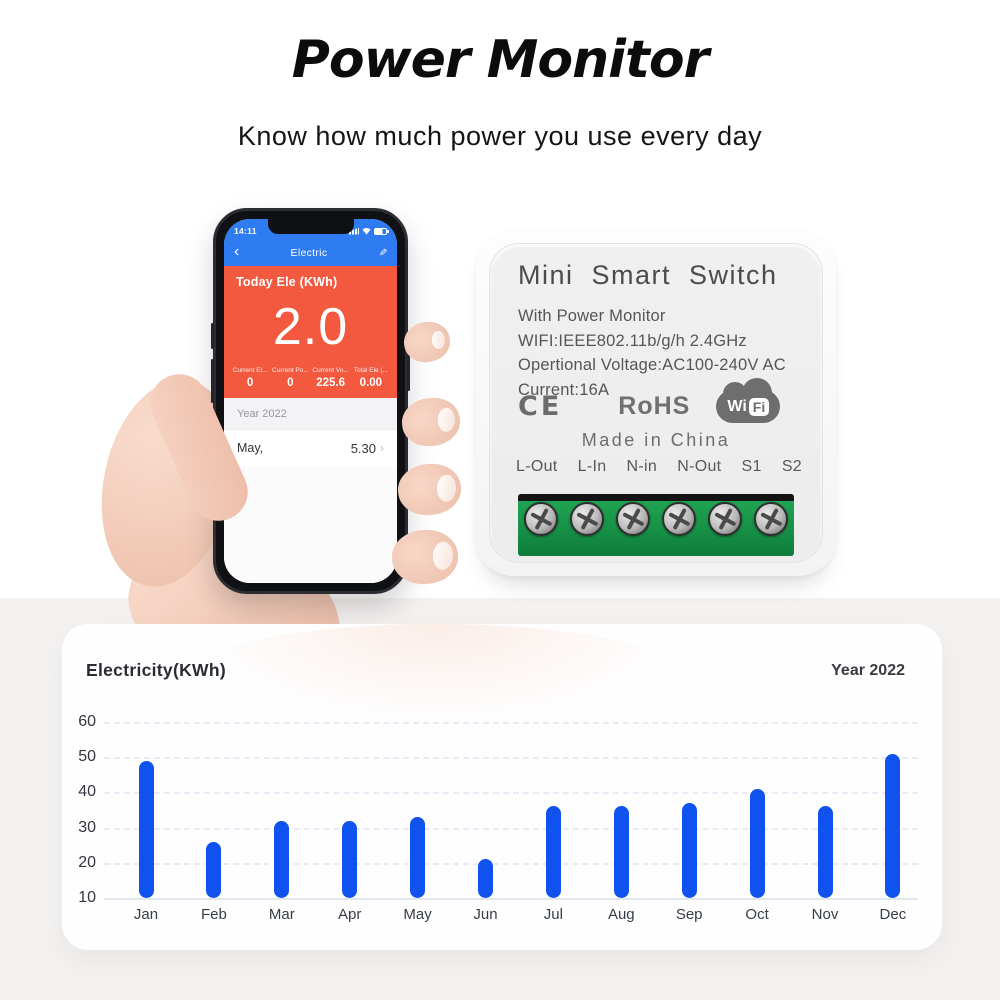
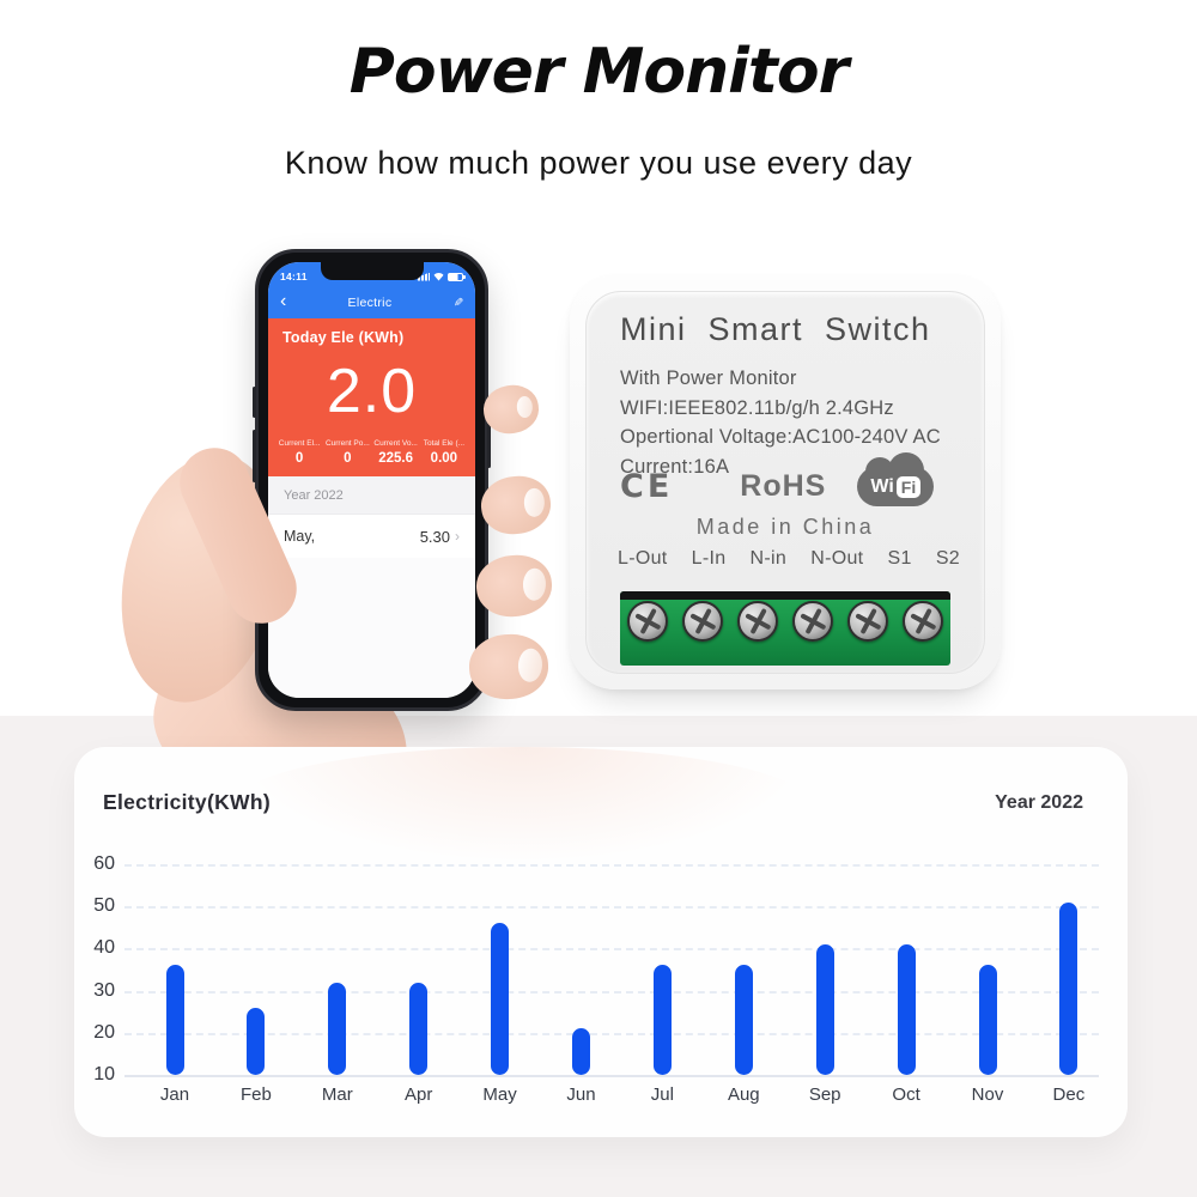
Jan: 49 -> 36
May: 33 -> 46
Sep: 37 -> 41
